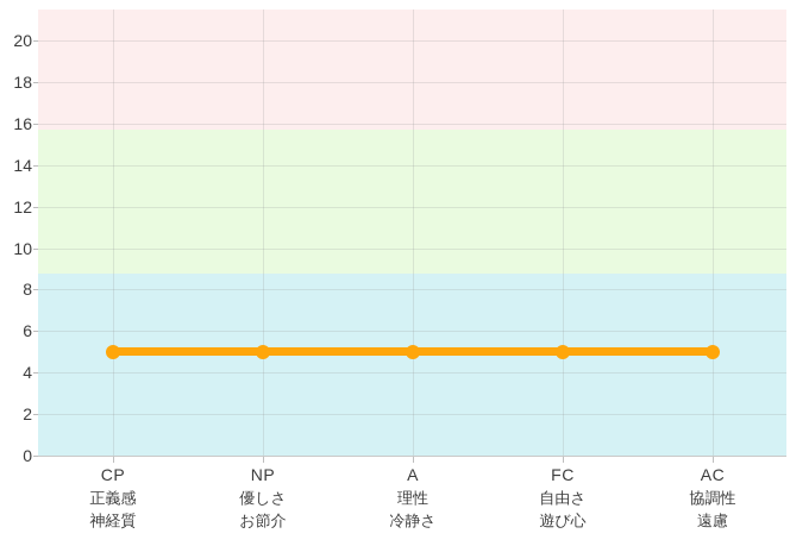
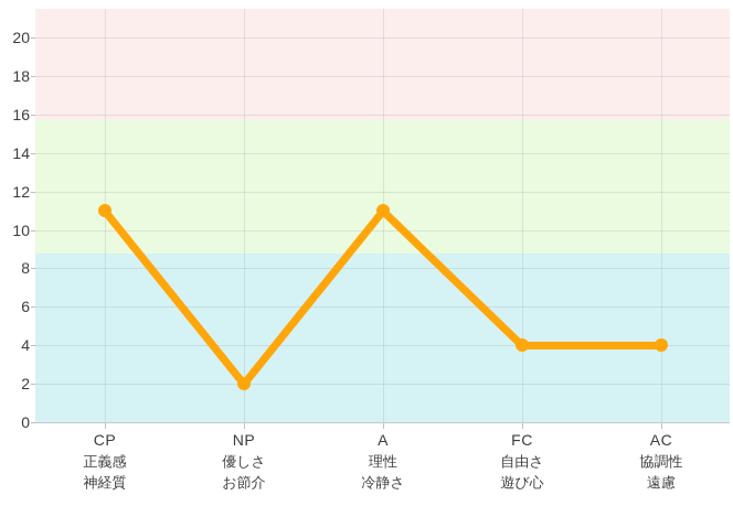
CP: 5 -> 11
NP: 5 -> 2
A: 5 -> 11
FC: 5 -> 4
AC: 5 -> 4
